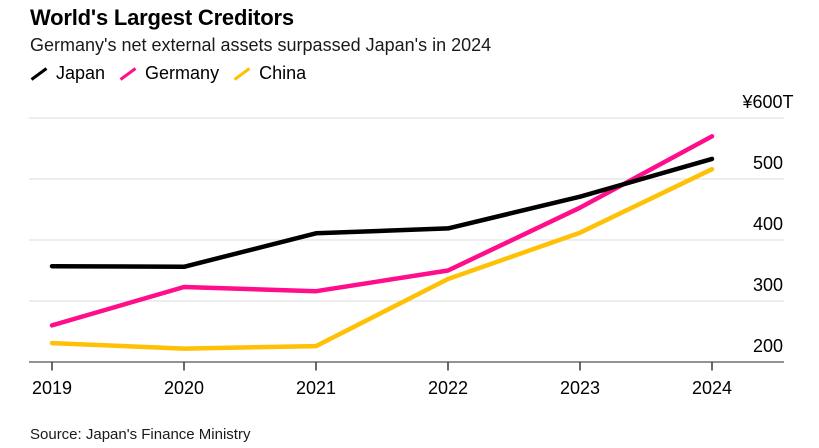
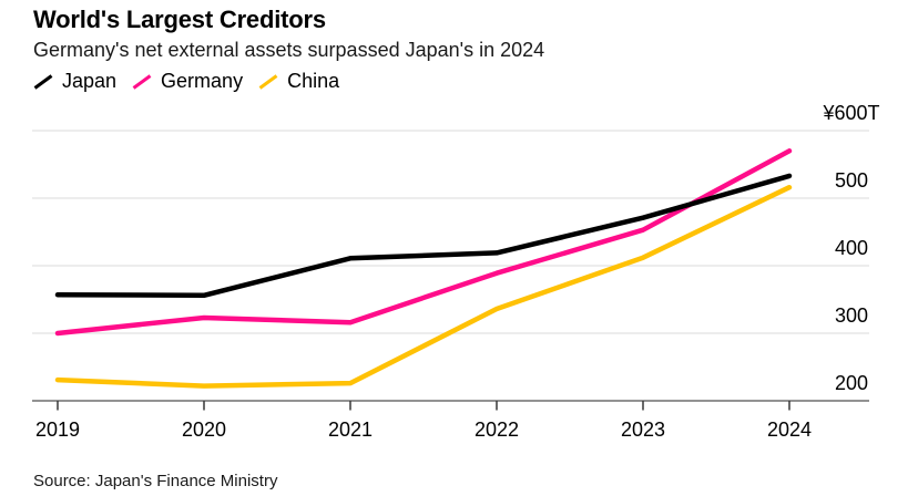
Germany/2019: 260 -> 300
Germany/2022: 350 -> 390
